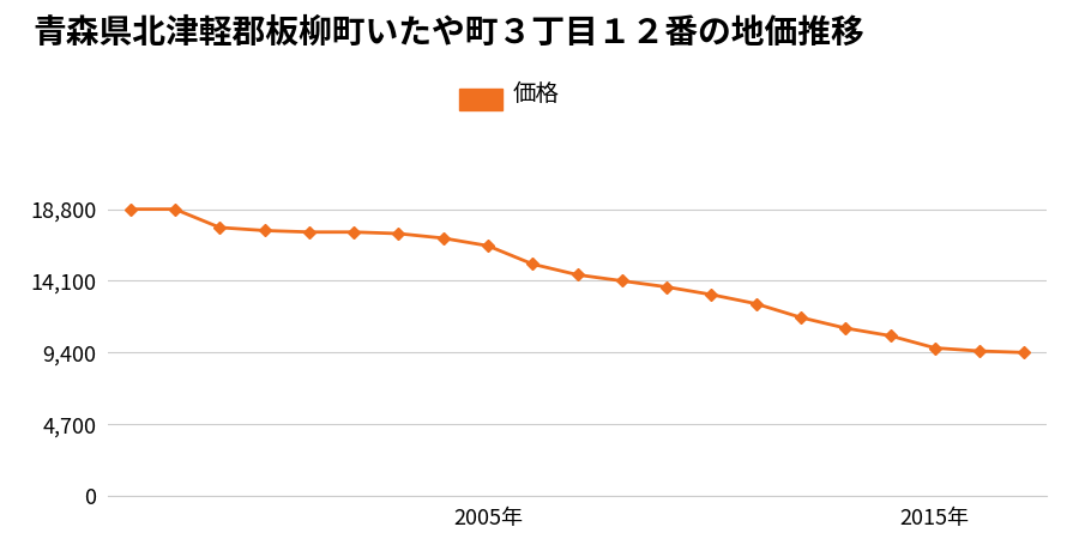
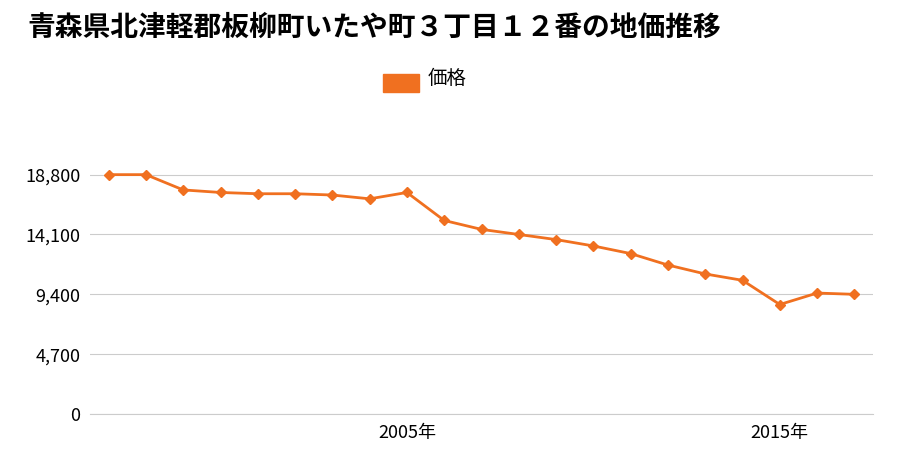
2005年: 16,400 -> 17,400
2015年: 9,700 -> 8,600
